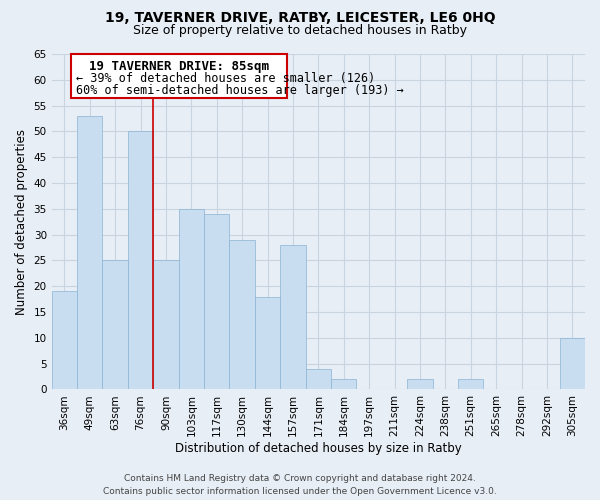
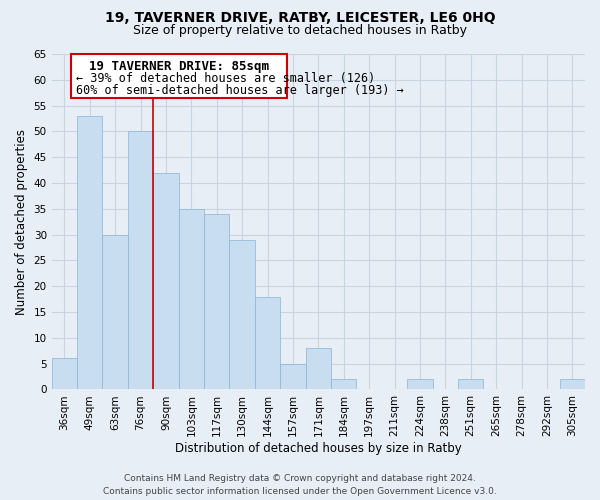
36sqm: 19 -> 6
63sqm: 25 -> 30
90sqm: 25 -> 42
157sqm: 28 -> 5
171sqm: 4 -> 8
305sqm: 10 -> 2
